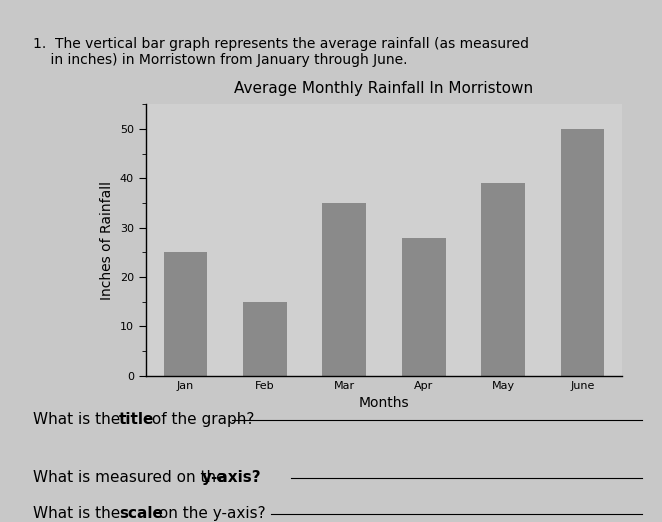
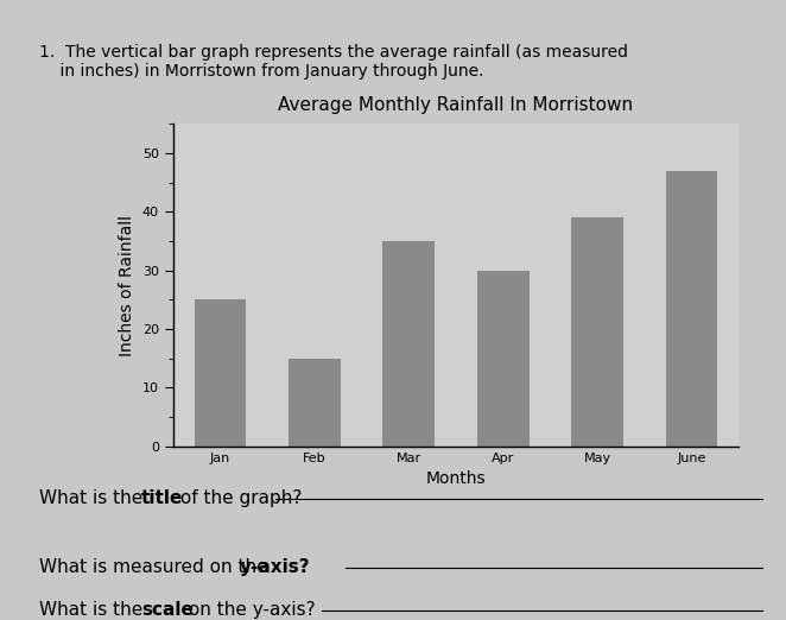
Apr: 28 -> 30
June: 50 -> 47
